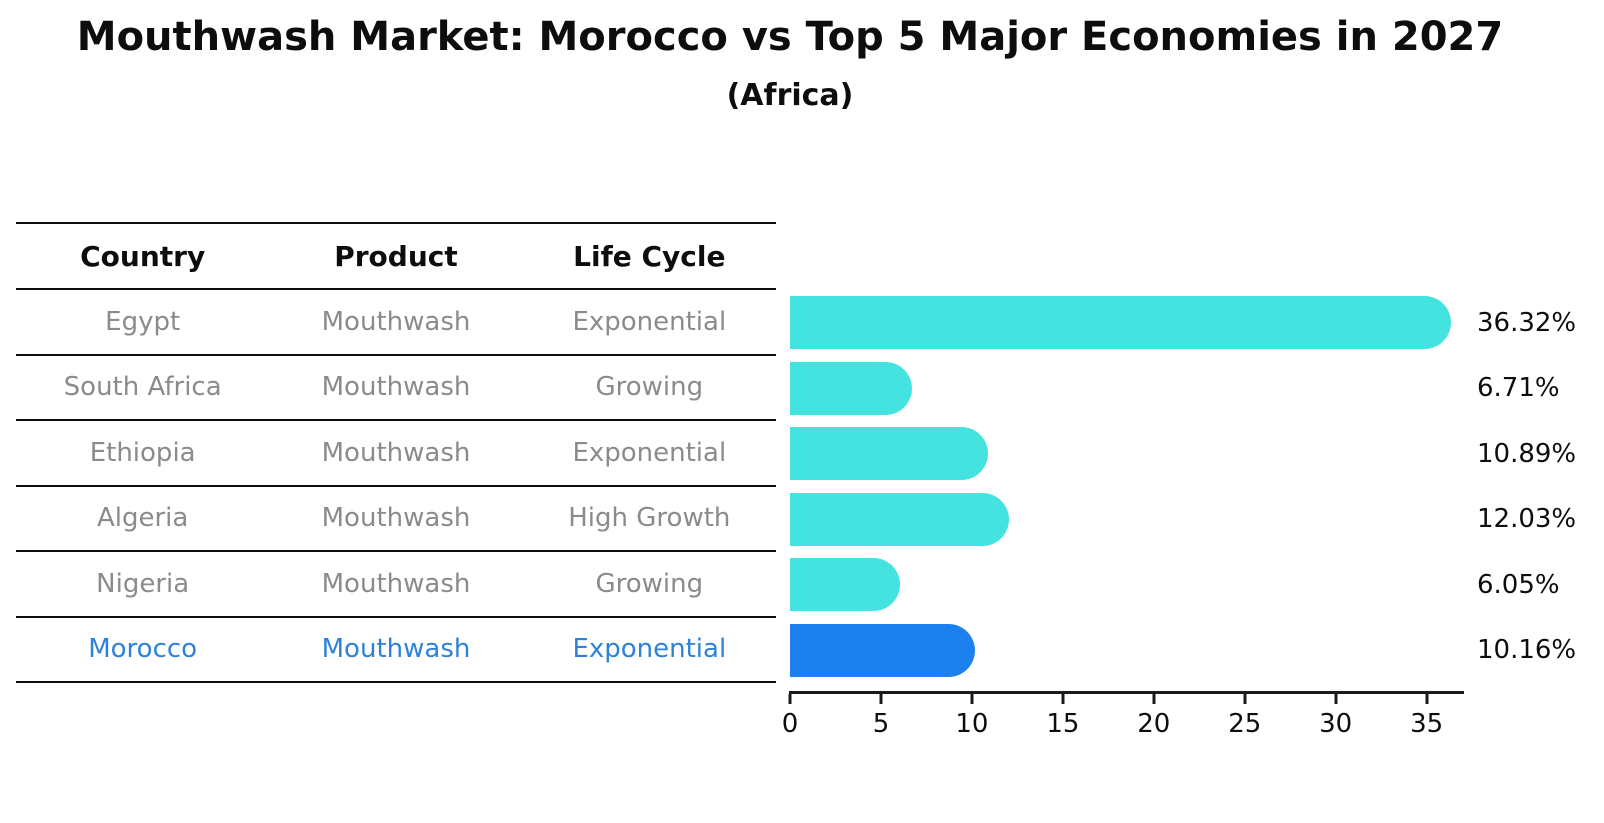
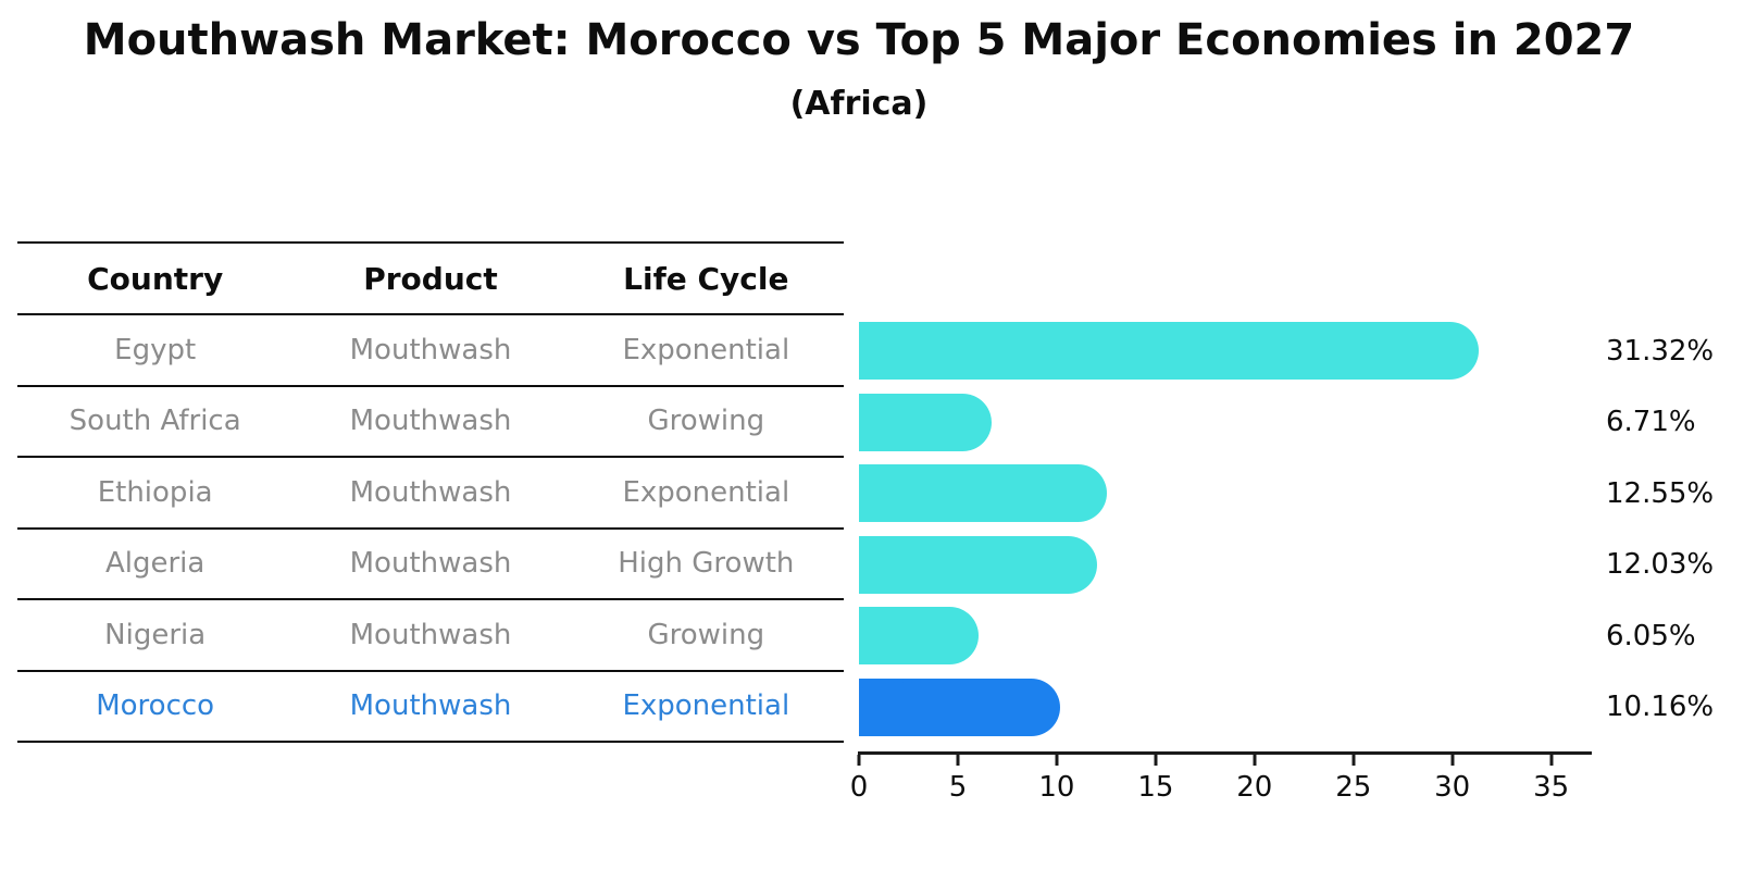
Egypt: 36.32% -> 31.32%
Ethiopia: 10.89% -> 12.55%
